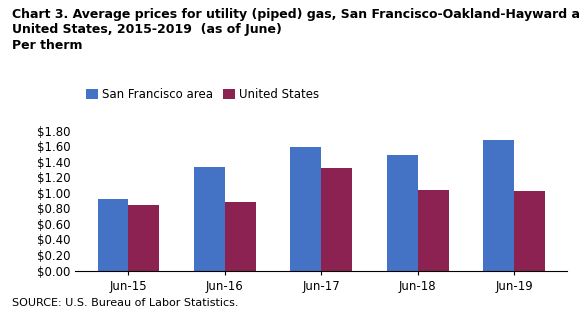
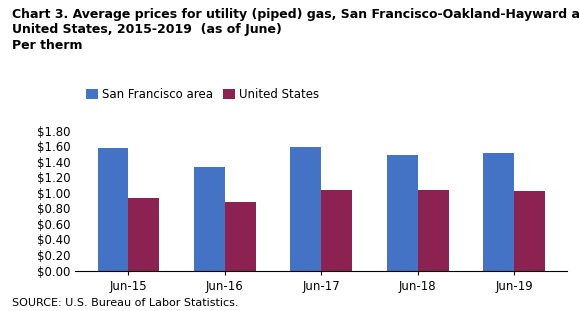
San Francisco area/Jun-15: $0.92 -> $1.57
United States/Jun-15: $0.84 -> $0.93
United States/Jun-17: $1.32 -> $1.04
San Francisco area/Jun-19: $1.68 -> $1.51
